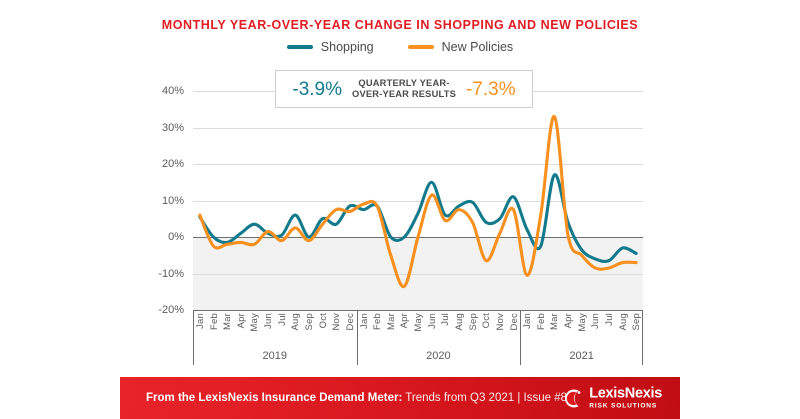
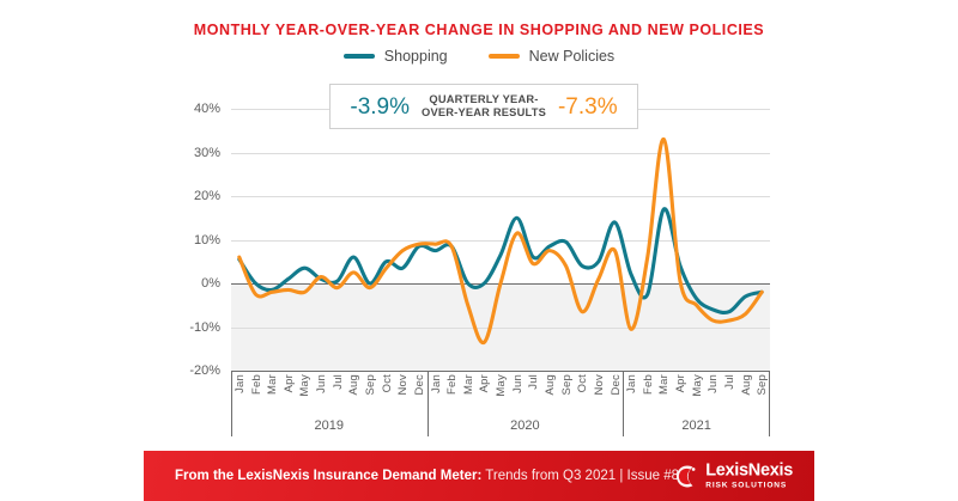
New Policies/Dec 2019: 7% -> 9%
Shopping/Dec 2020: 11% -> 14%
Shopping/Sep 2021: -4% -> -2%
New Policies/Sep 2021: -7% -> -2%
